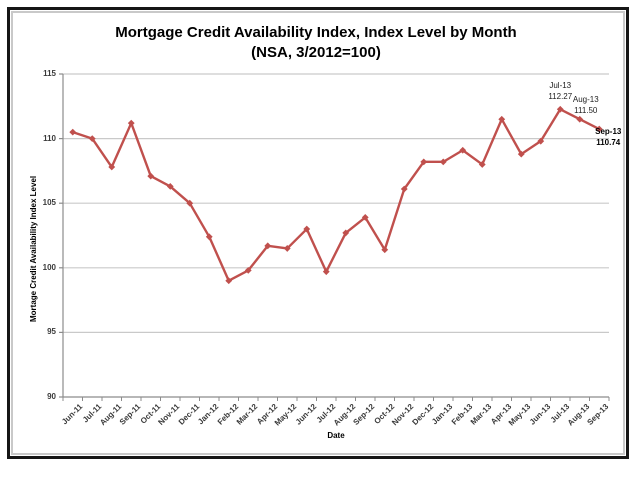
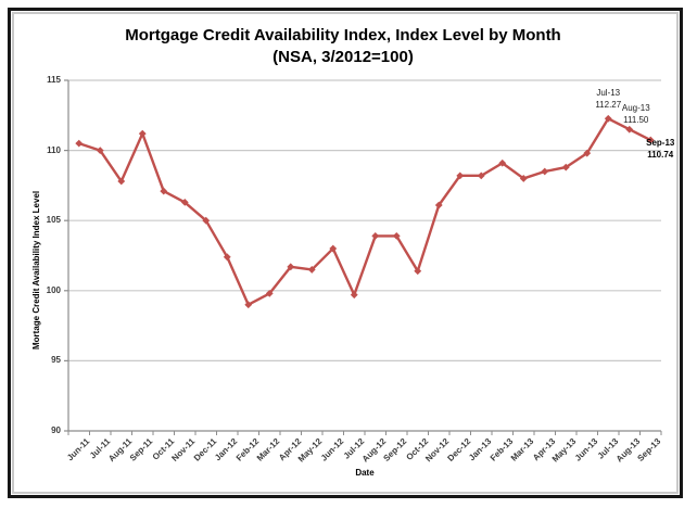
Aug-12: 102.7 -> 103.9
Apr-13: 111.5 -> 108.5
